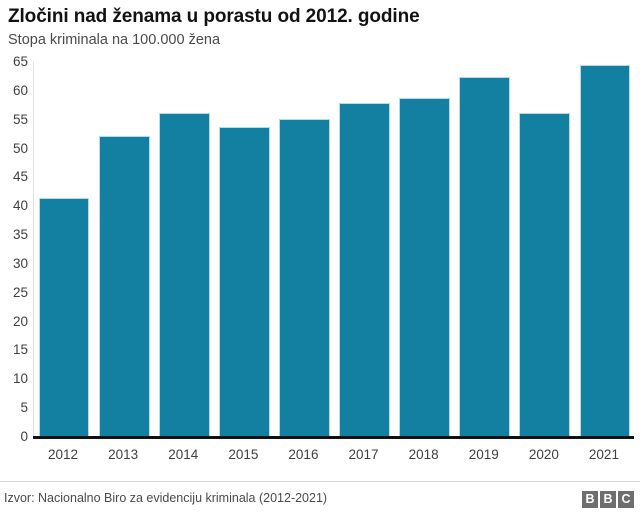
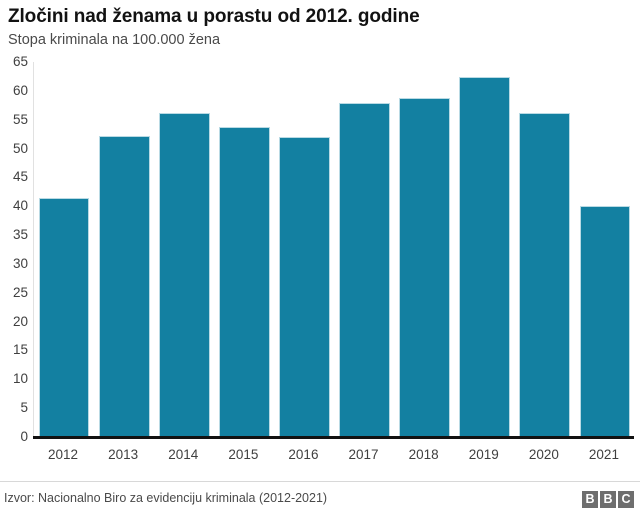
2016: 55 -> 52
2021: 64 -> 40
